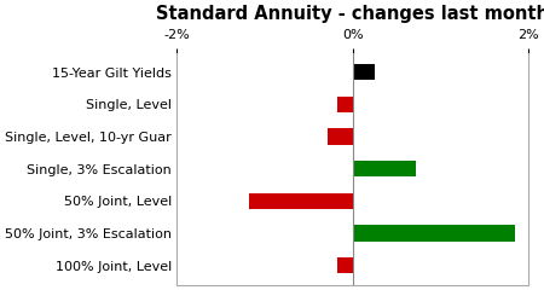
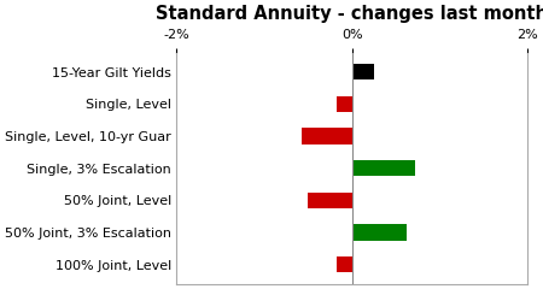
Single, Level, 10-yr Guar: -0.28% -> -0.58%
50% Joint, Level: -1.18% -> -0.50%
50% Joint, 3% Escalation: 1.85% -> 0.62%
